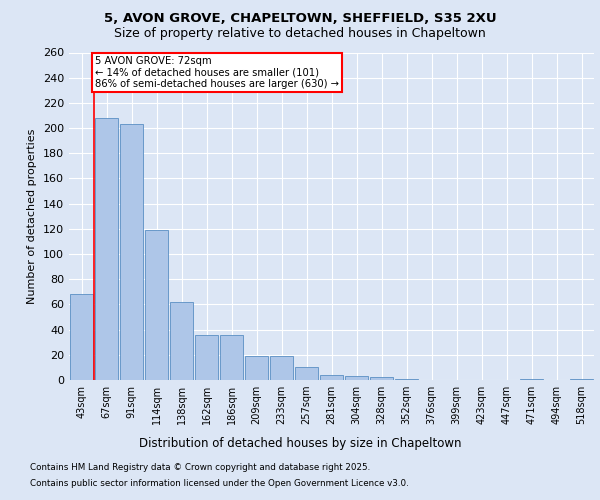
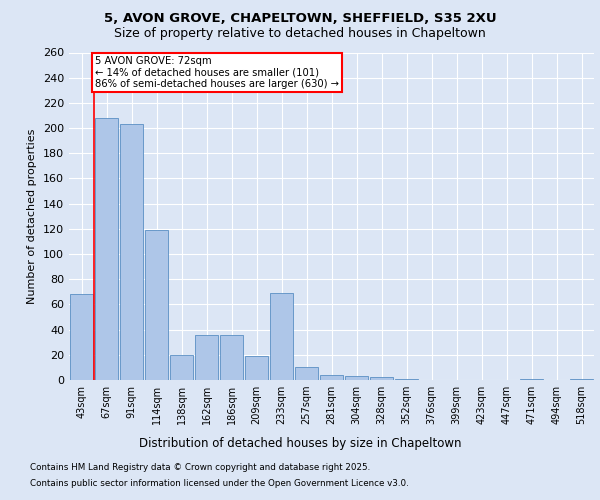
138sqm: 62 -> 20
233sqm: 19 -> 69
